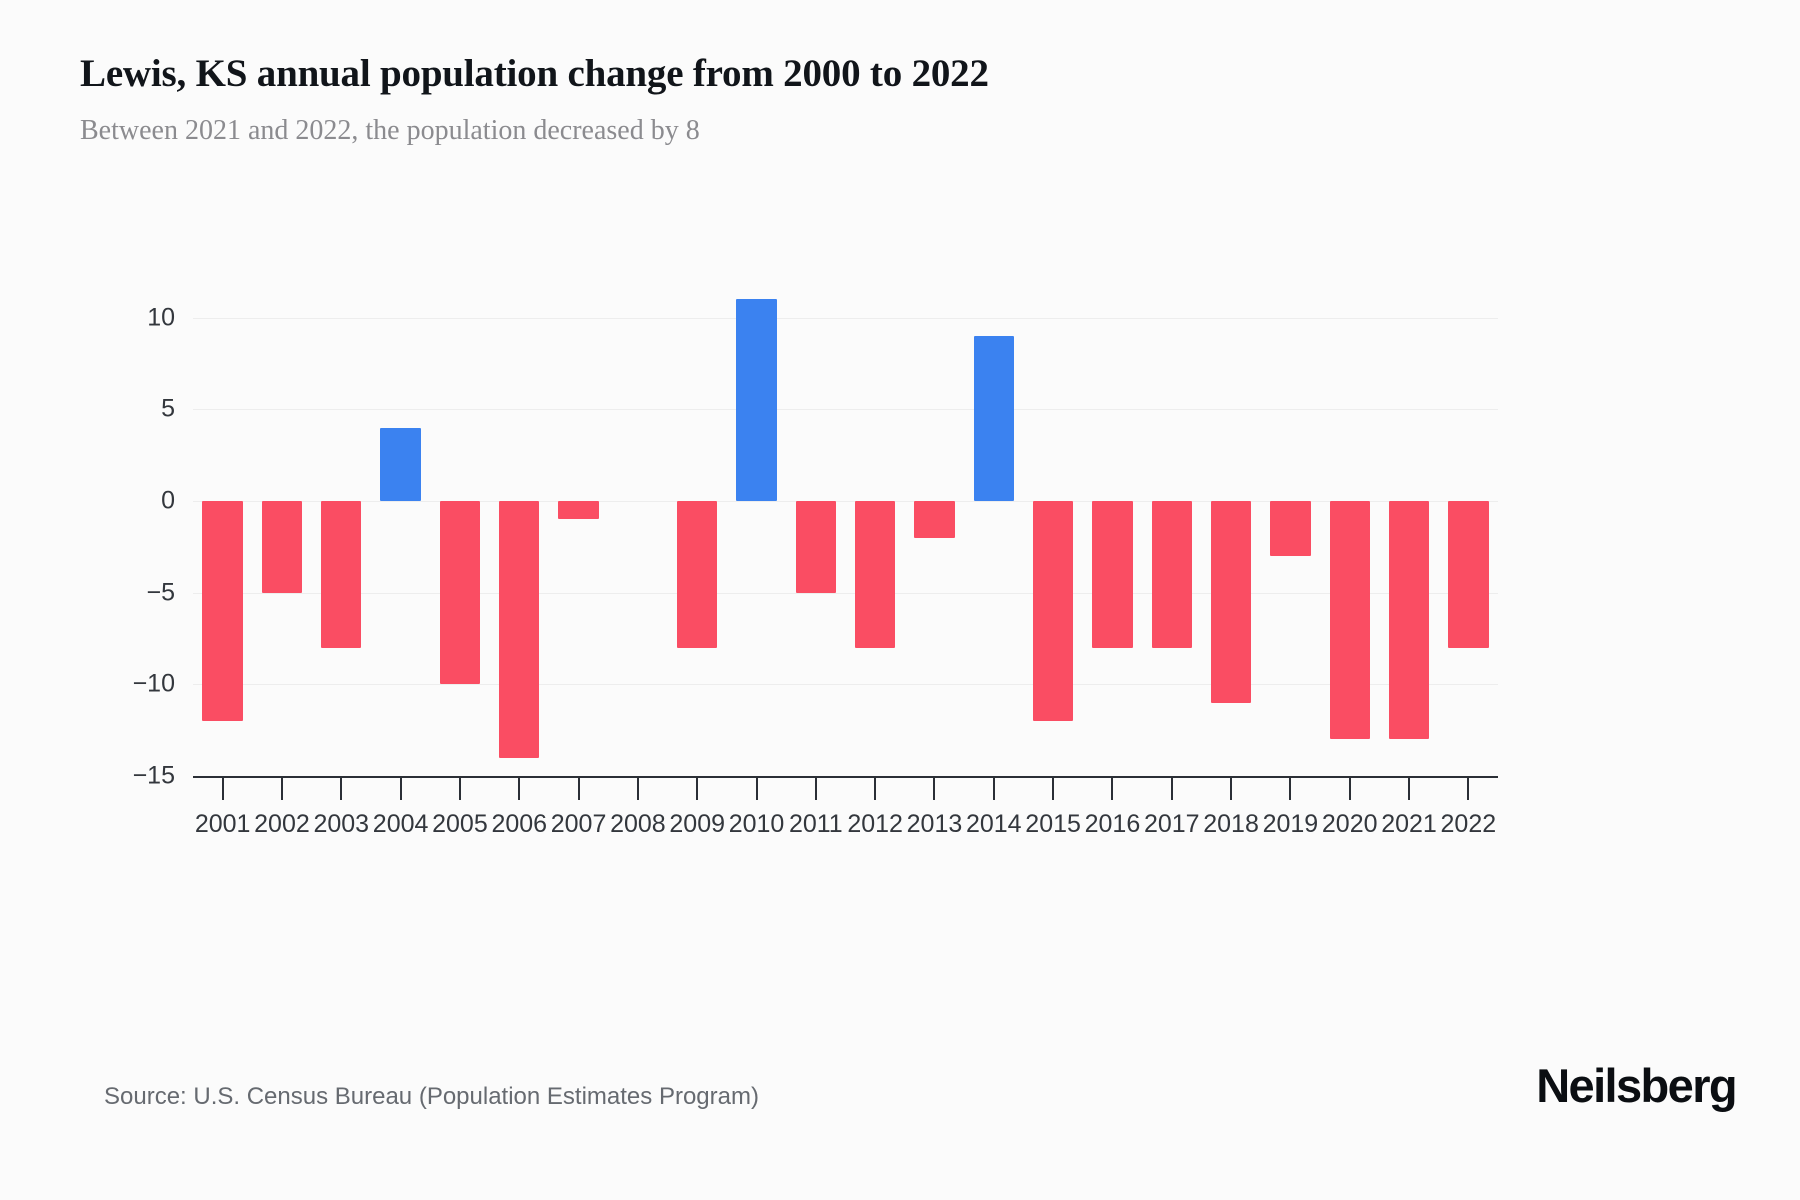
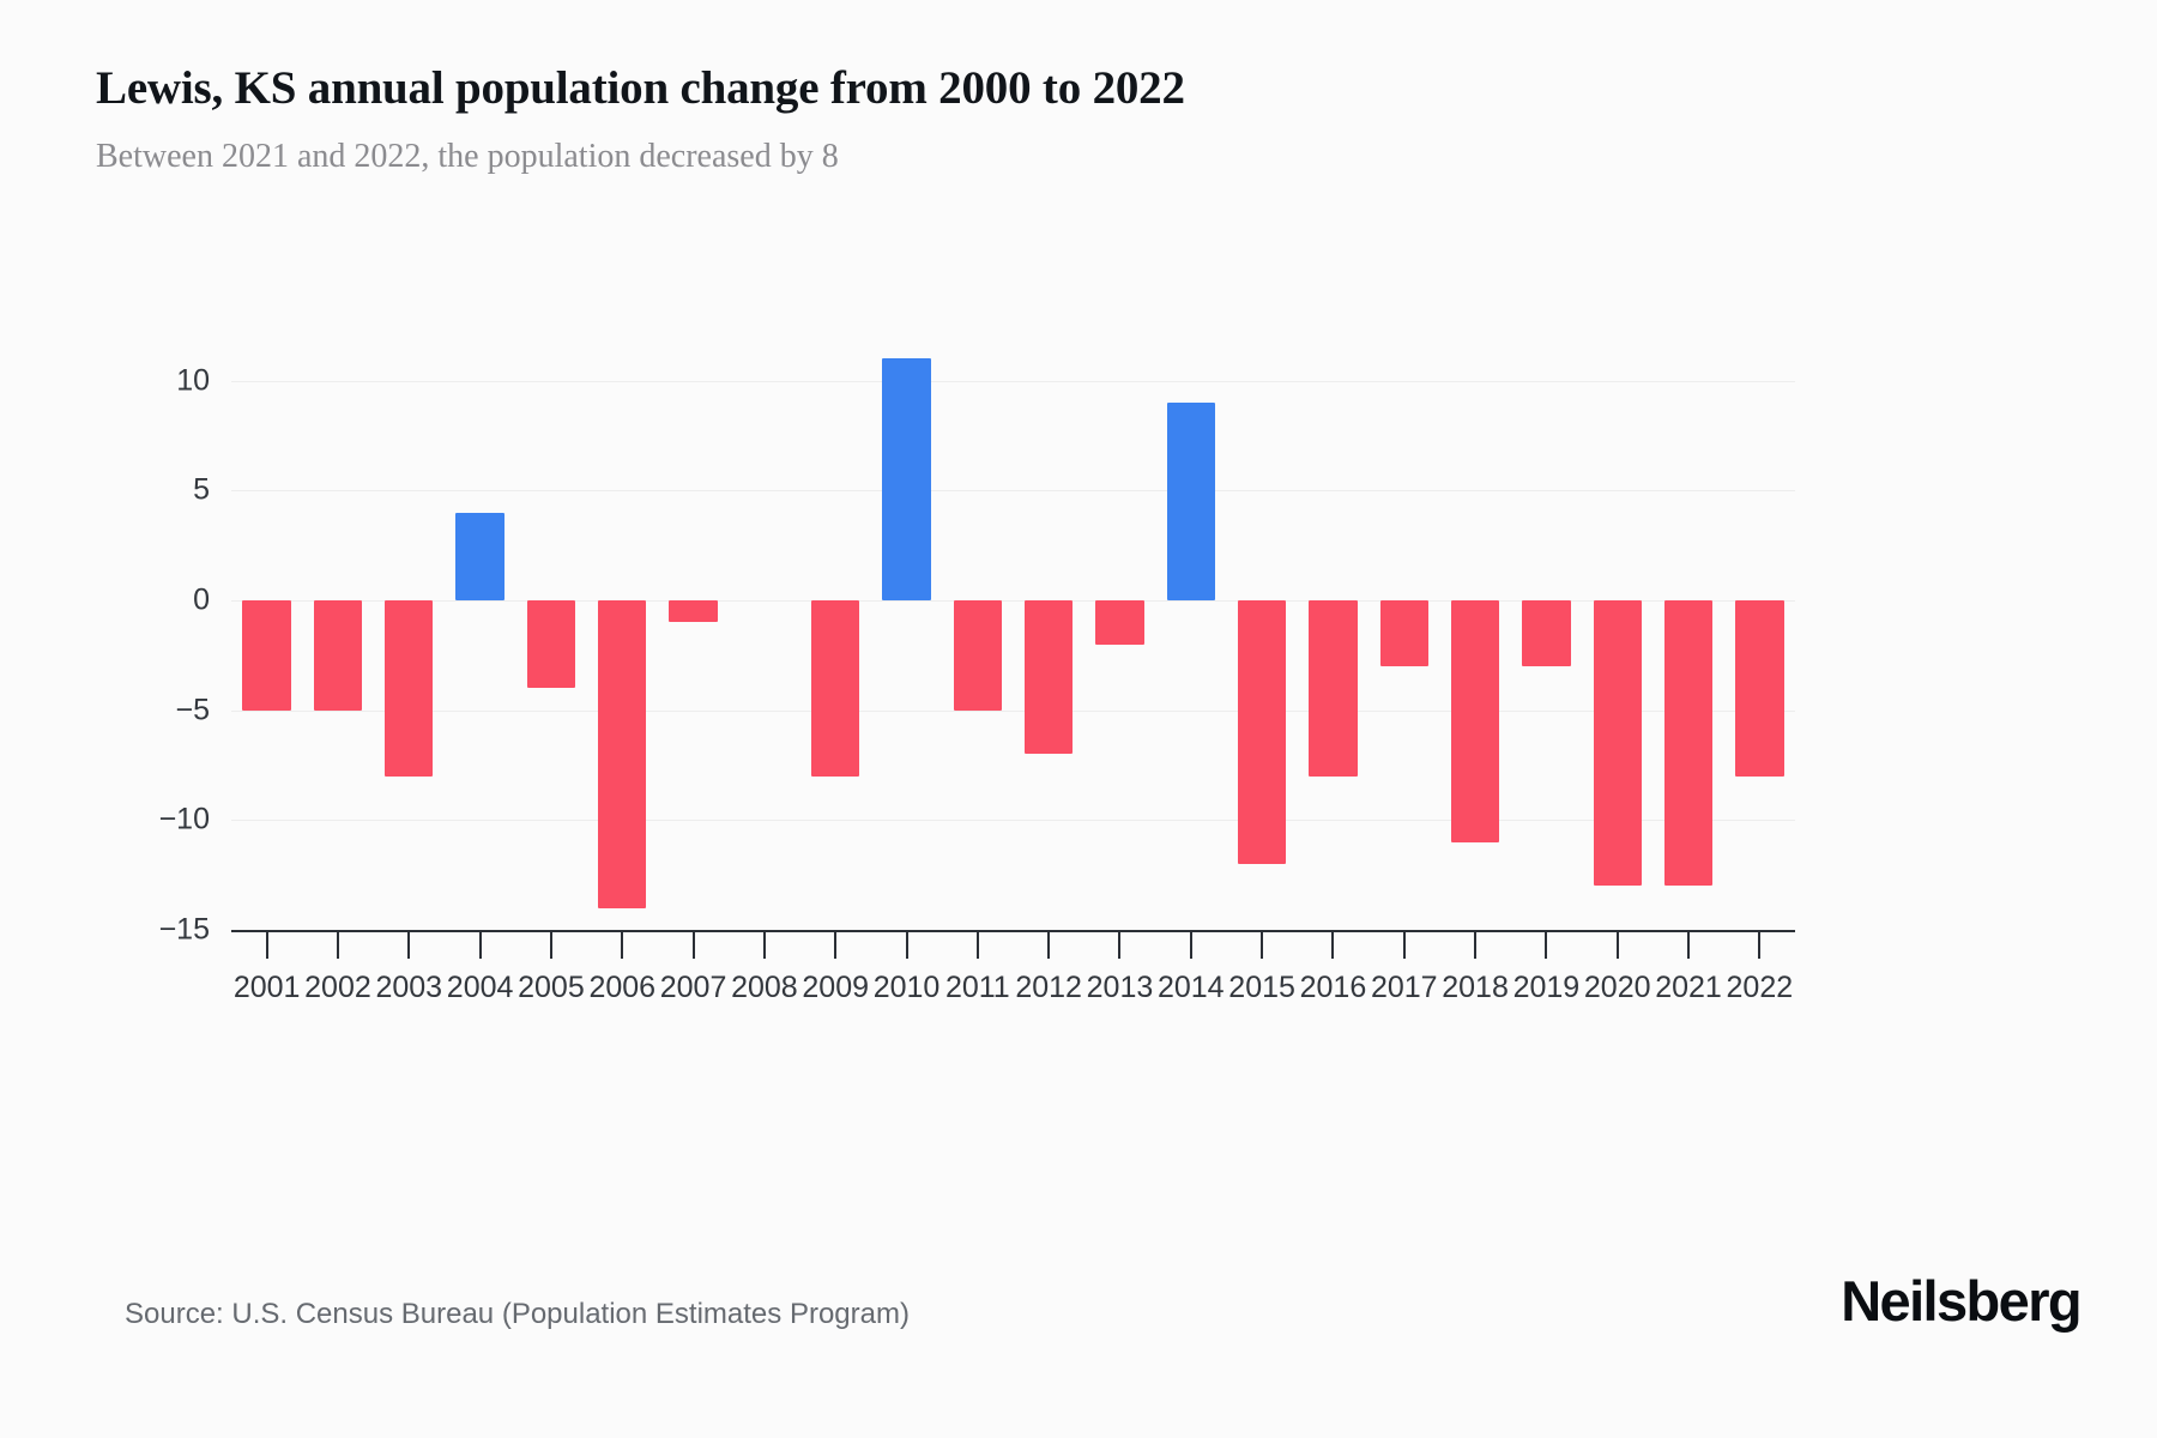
2001: -12 -> -5
2005: -10 -> -4
2012: -8 -> -7
2017: -8 -> -3
